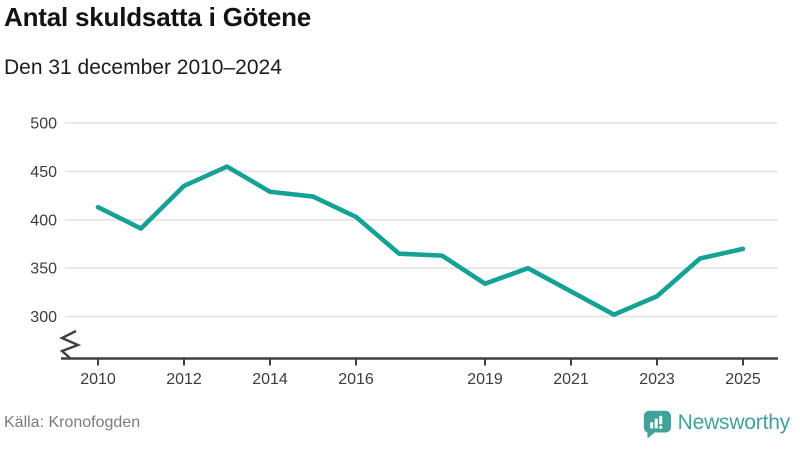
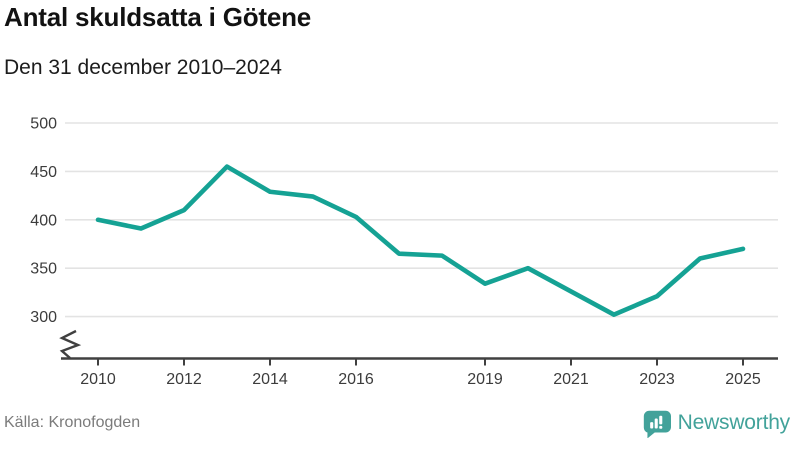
2010: 410 -> 400
2012: 440 -> 410
